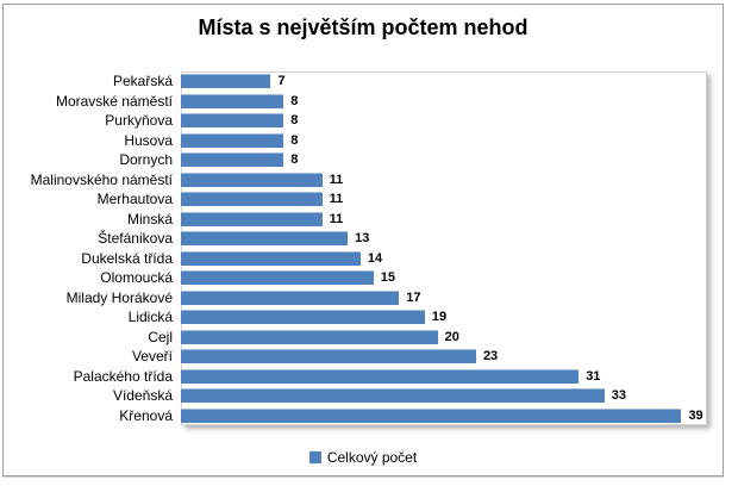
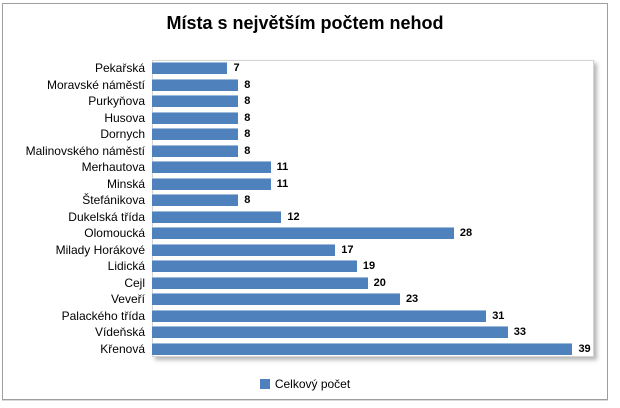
Malinovského náměstí: 11 -> 8
Štefánikova: 13 -> 8
Dukelská třída: 14 -> 12
Olomoucká: 15 -> 28
